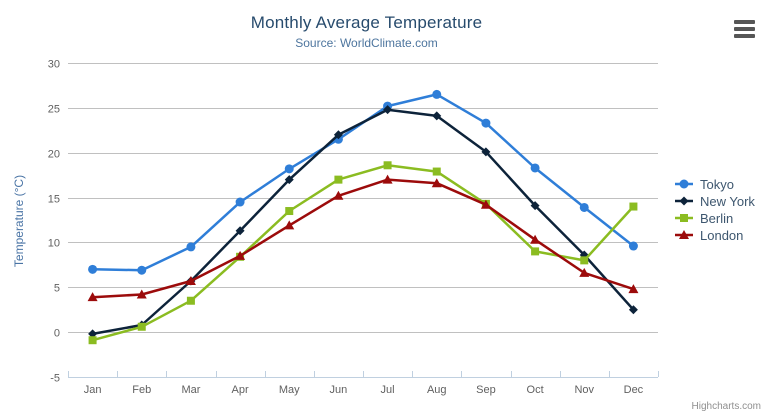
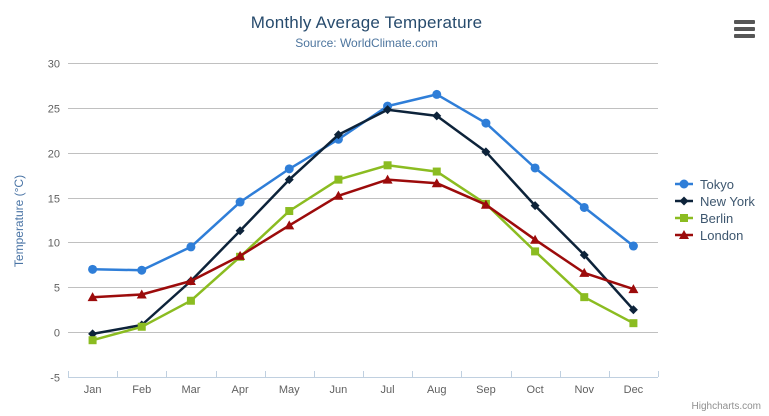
Berlin/Nov: 8 -> 4
Berlin/Dec: 14 -> 1
